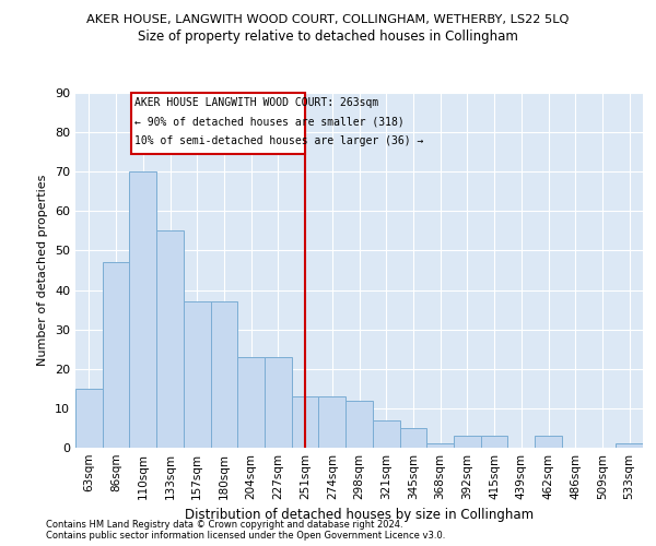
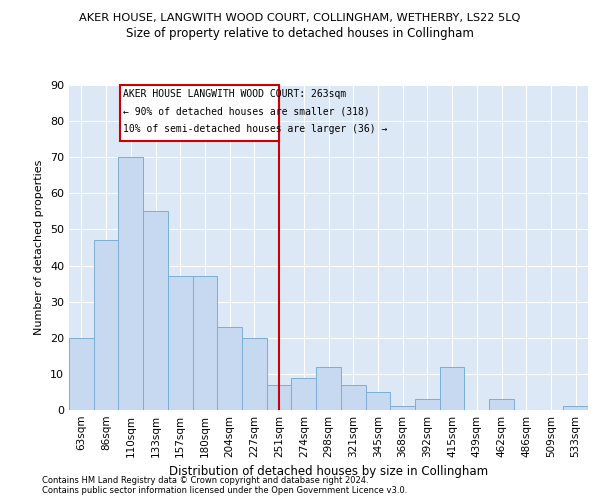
63sqm: 15 -> 20
227sqm: 23 -> 20
251sqm: 13 -> 7
274sqm: 13 -> 9
415sqm: 3 -> 12
